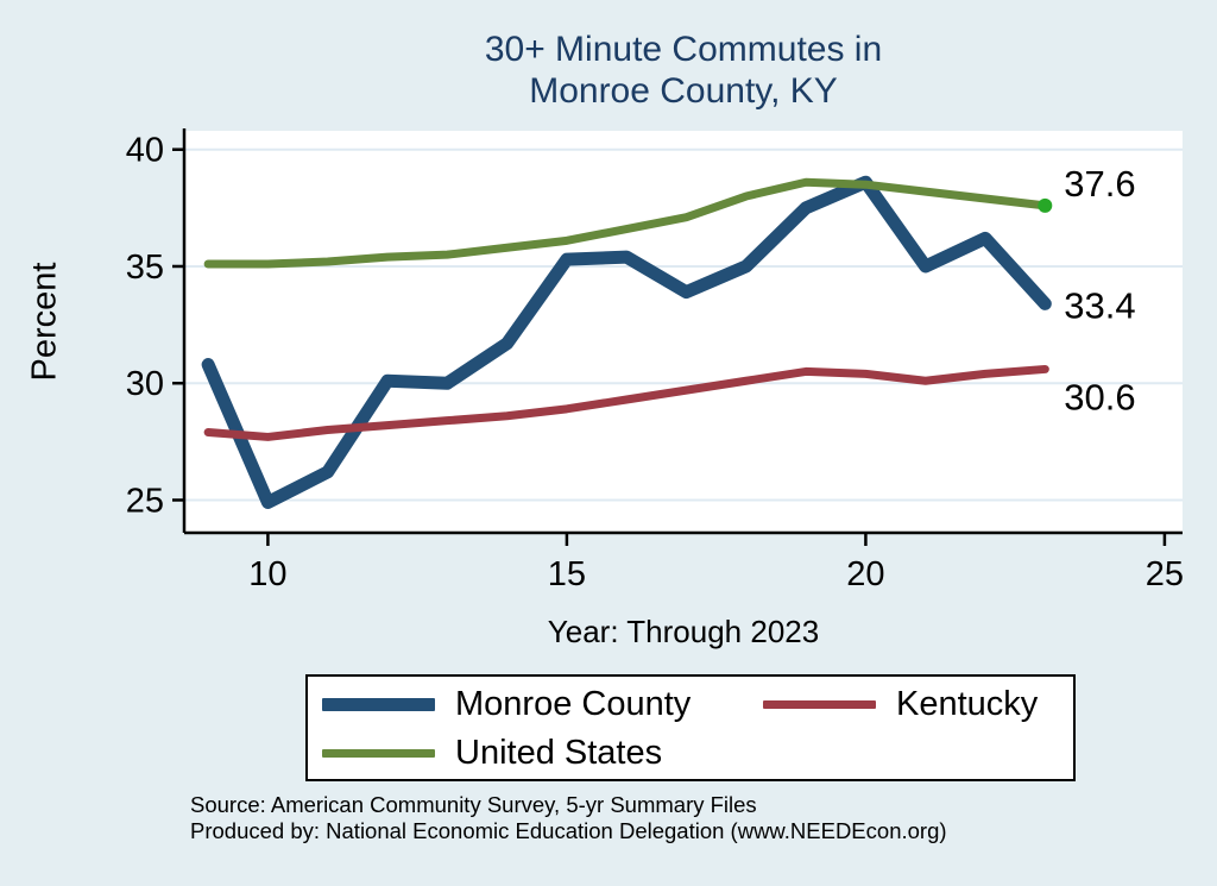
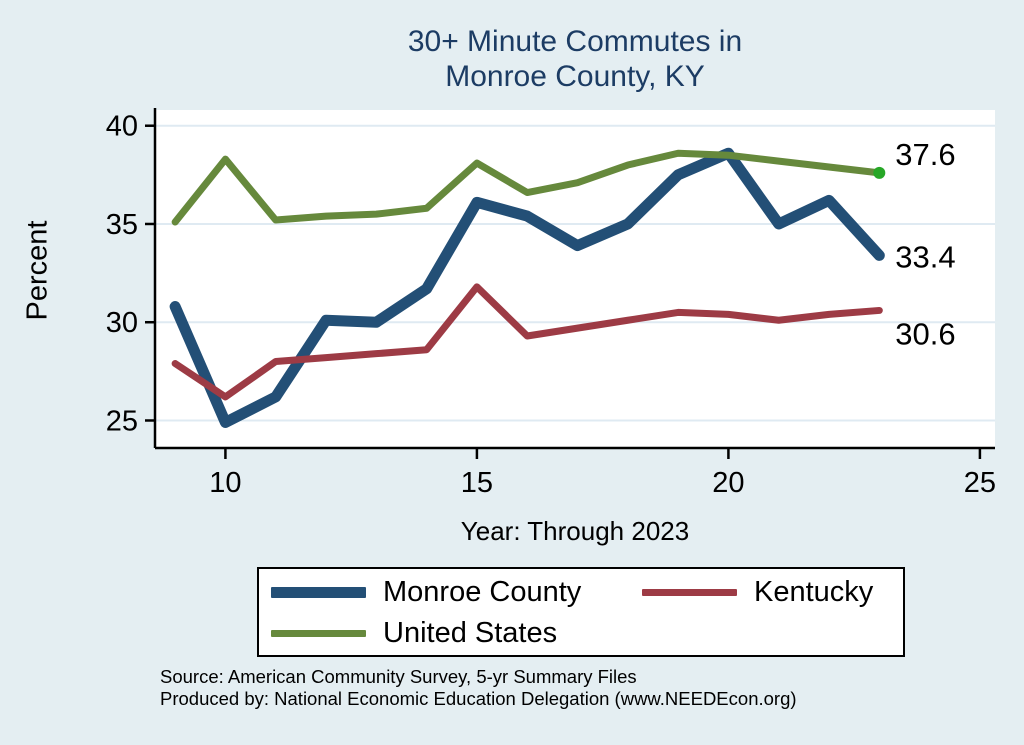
Kentucky/10: 27.7 -> 26.2
United States/10: 35.1 -> 38.3
Monroe County/15: 35.3 -> 36.1
Kentucky/15: 28.9 -> 31.8
United States/15: 36.1 -> 38.1
